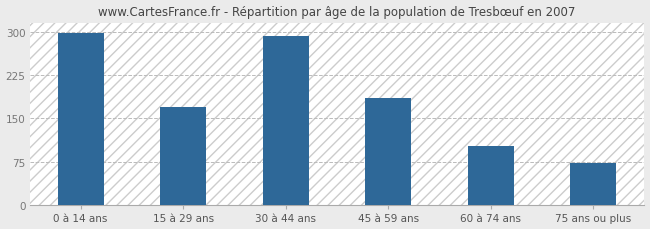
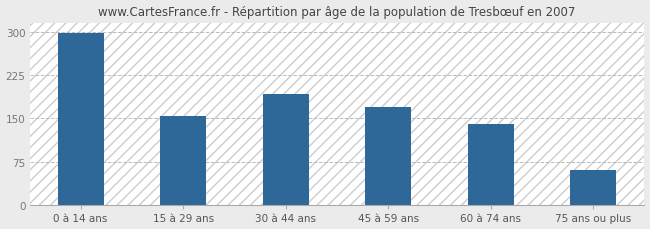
15 à 29 ans: 170 -> 154
30 à 44 ans: 293 -> 192
45 à 59 ans: 185 -> 170
60 à 74 ans: 103 -> 140
75 ans ou plus: 72 -> 60
